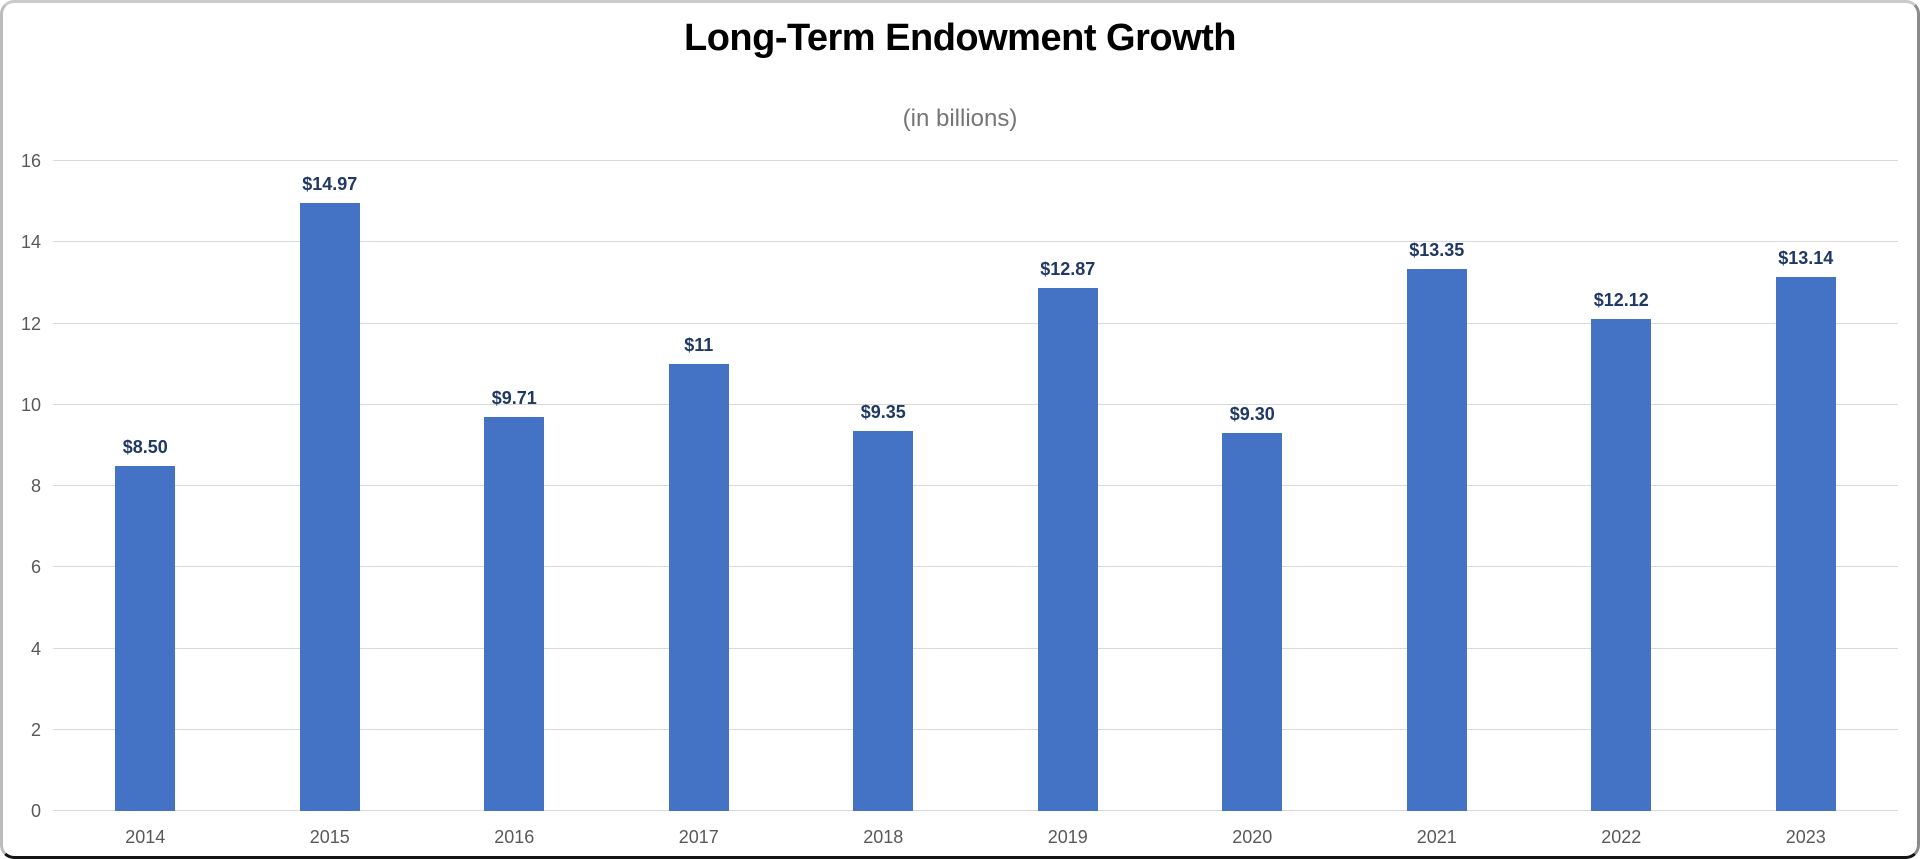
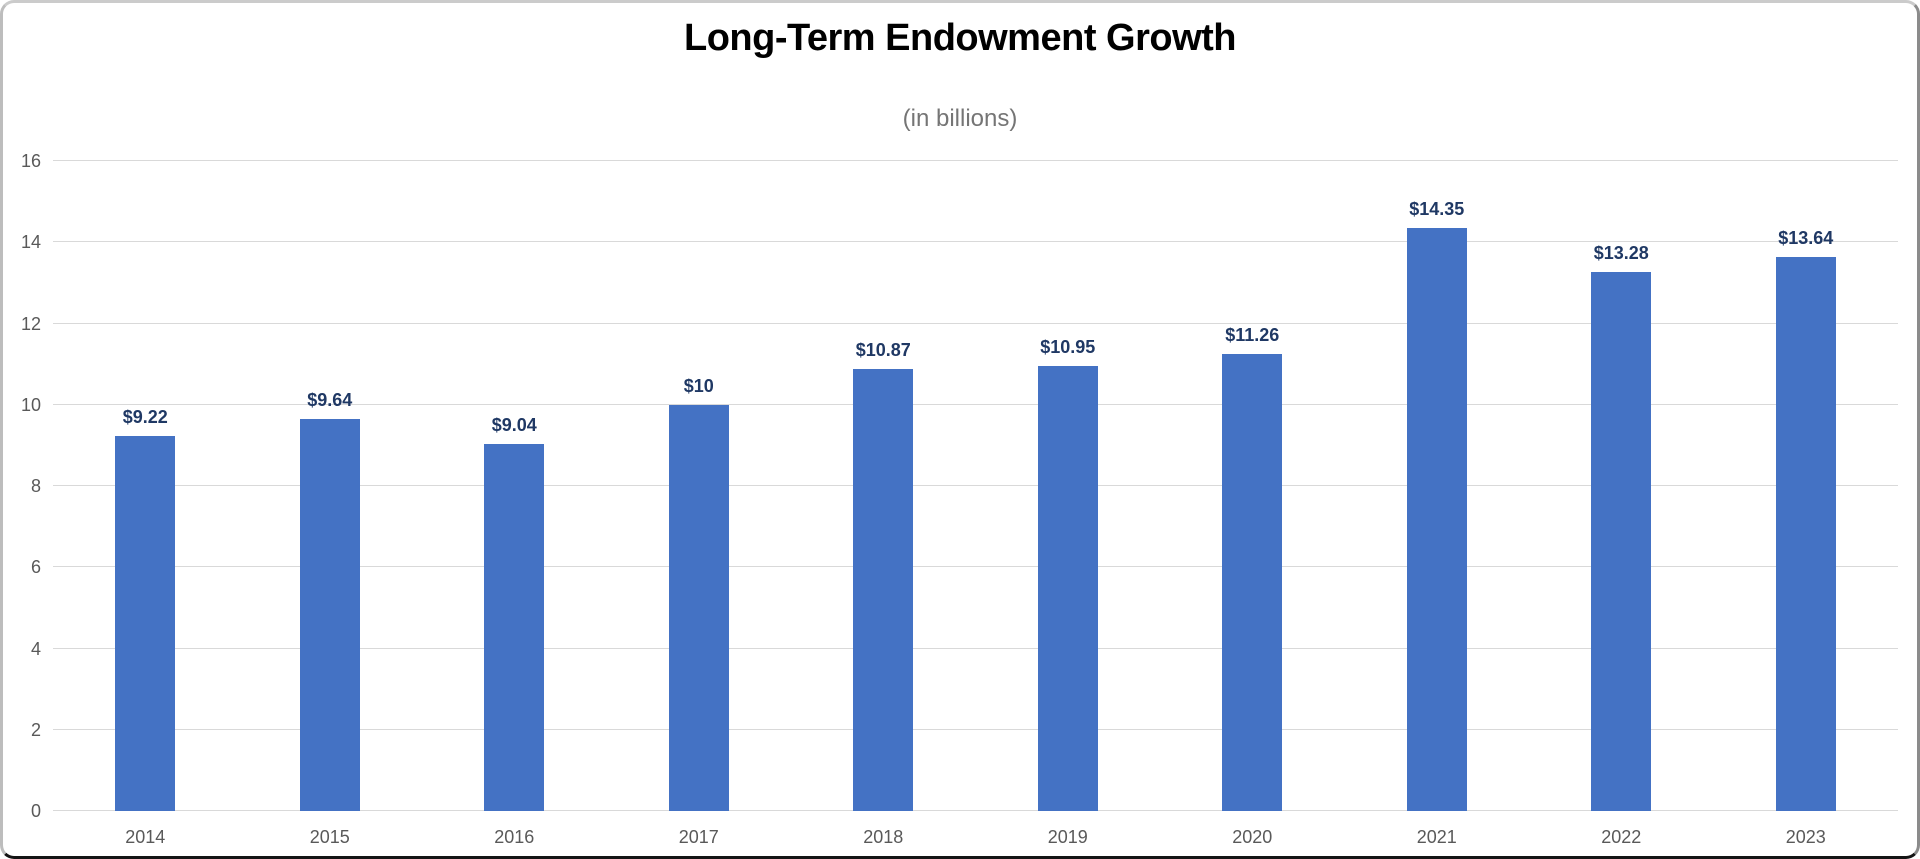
2014: $8.50 -> $9.22
2015: $14.97 -> $9.64
2016: $9.71 -> $9.04
2017: $11 -> $10
2018: $9.35 -> $10.87
2019: $12.87 -> $10.95
2020: $9.30 -> $11.26
2021: $13.35 -> $14.35
2022: $12.12 -> $13.28
2023: $13.14 -> $13.64
